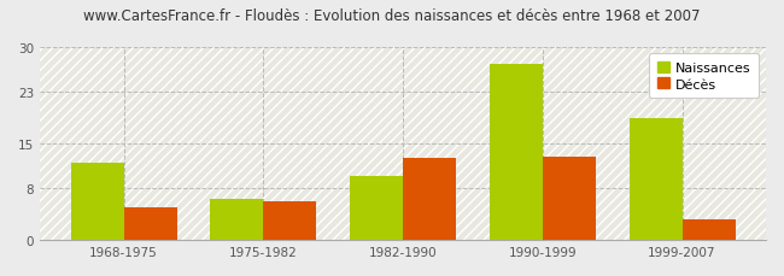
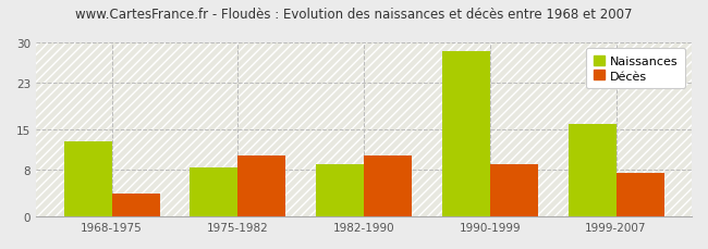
Naissances/1968-1975: 12.0 -> 13.0
Décès/1968-1975: 5.0 -> 4.0
Naissances/1975-1982: 6.4 -> 8.5
Décès/1975-1982: 6.0 -> 10.5
Naissances/1982-1990: 10.0 -> 9.0
Décès/1982-1990: 12.8 -> 10.5
Naissances/1990-1999: 27.4 -> 28.5
Décès/1990-1999: 13.0 -> 9.0
Naissances/1999-2007: 19.0 -> 16.0
Décès/1999-2007: 3.2 -> 7.5
